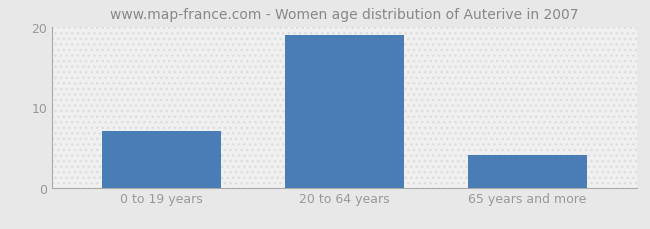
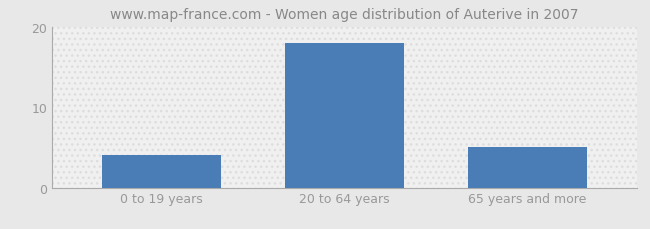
0 to 19 years: 7 -> 4
20 to 64 years: 19 -> 18
65 years and more: 4 -> 5
